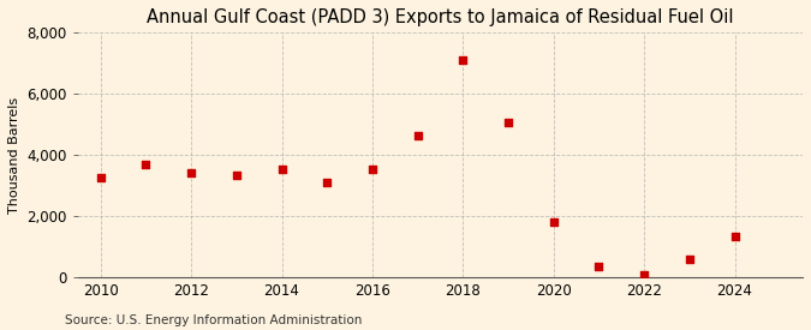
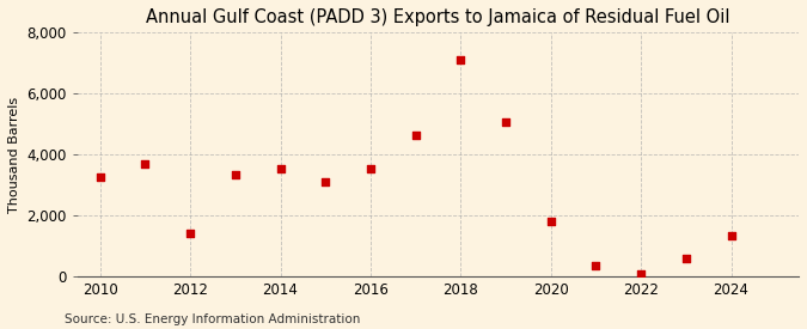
2012: 3,400 -> 1,400
